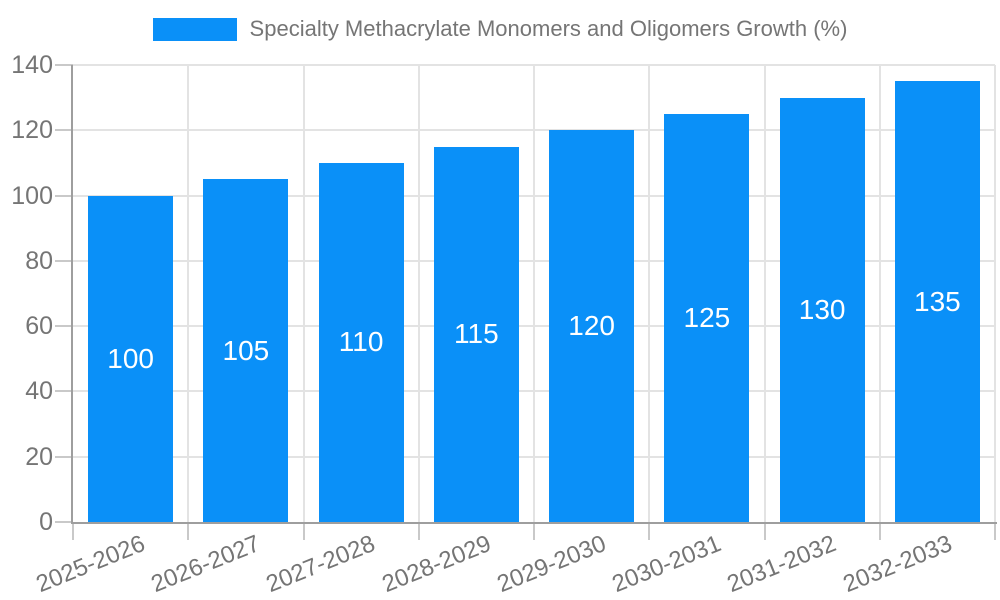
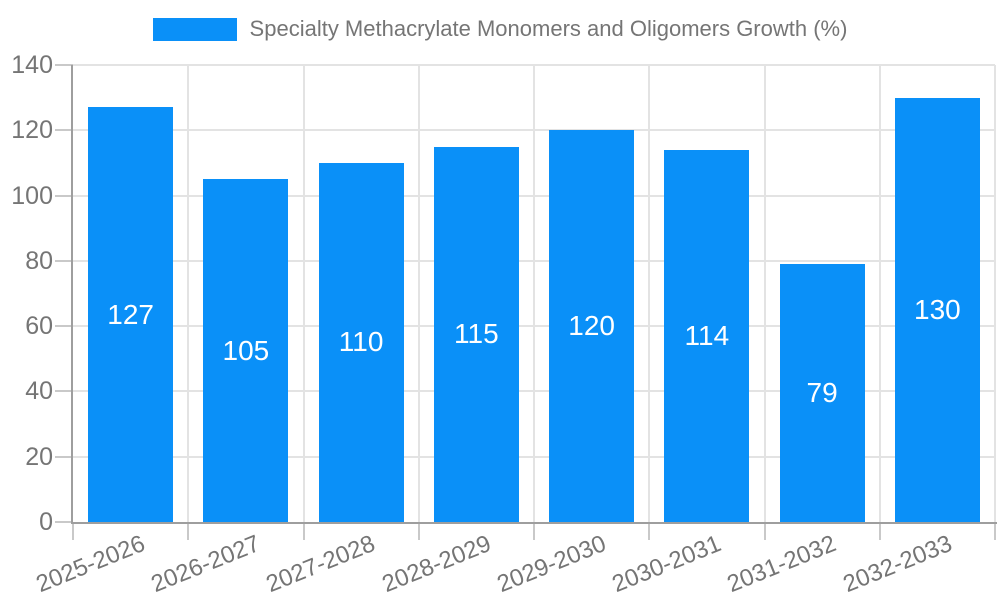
2025-2026: 100 -> 127
2030-2031: 125 -> 114
2031-2032: 130 -> 79
2032-2033: 135 -> 130
